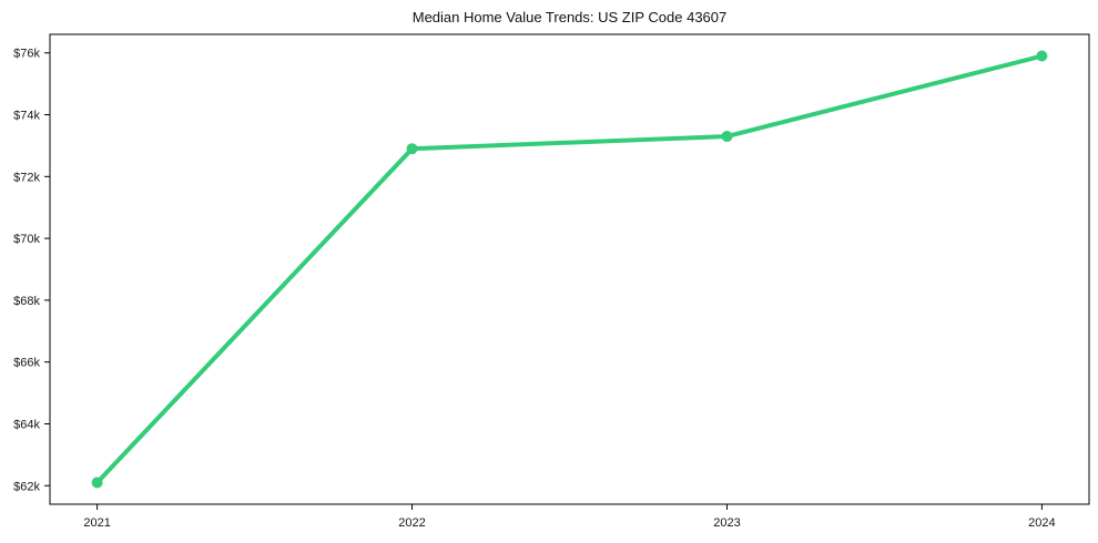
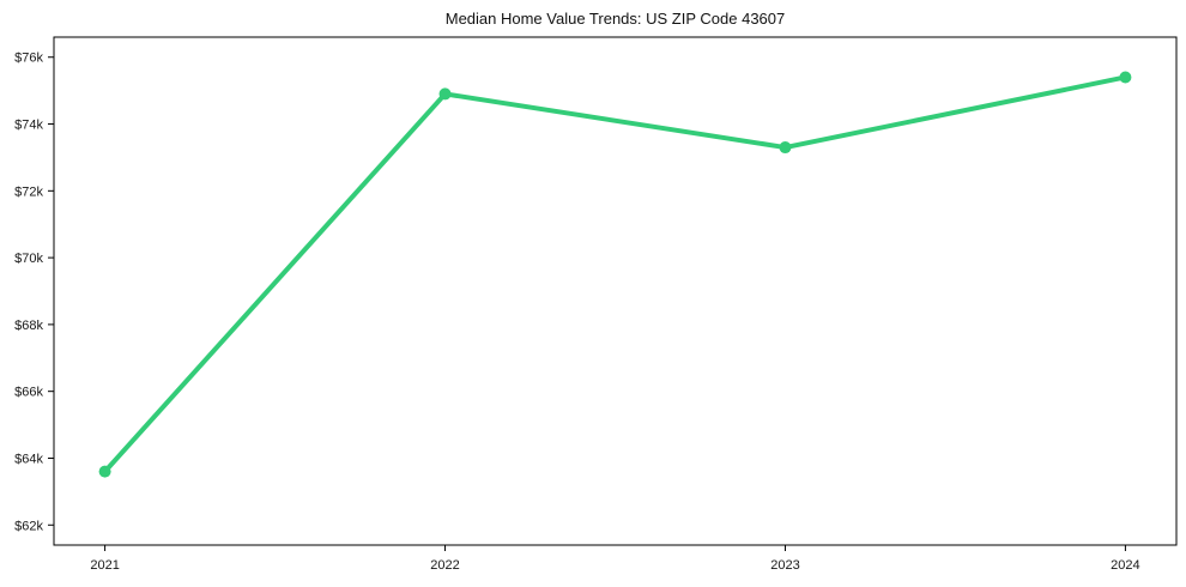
2021: $62.1k -> $63.6k
2022: $72.9k -> $74.9k
2024: $75.9k -> $75.4k
